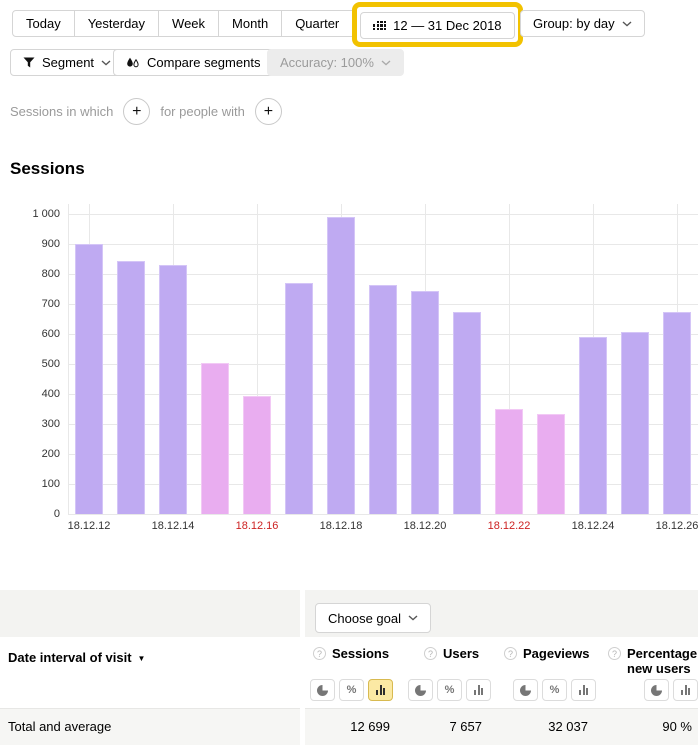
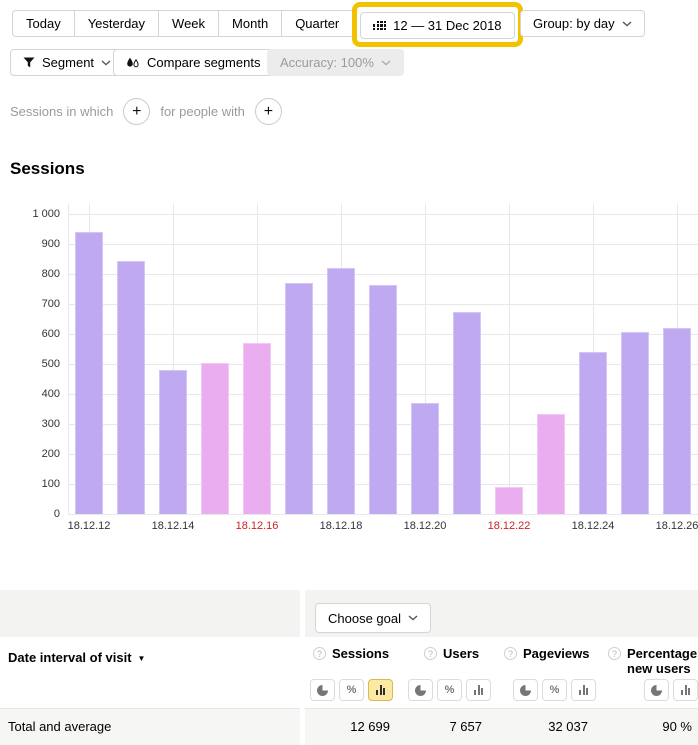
18.12.12: 900 -> 940
18.12.14: 830 -> 480
18.12.16: 400 -> 570
18.12.18: 990 -> 820
18.12.20: 740 -> 370
18.12.22: 350 -> 90
18.12.24: 590 -> 540
18.12.26: 680 -> 620
